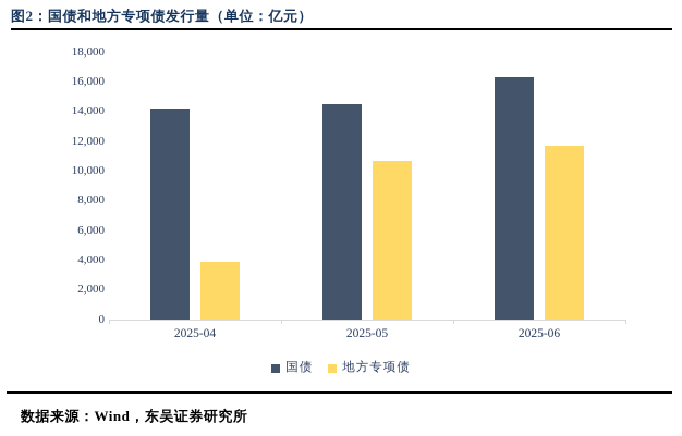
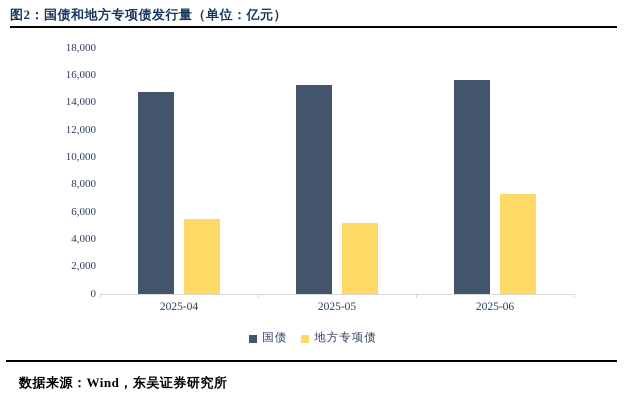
国债/2025-04: 14200 -> 14800
地方专项债/2025-04: 3900 -> 5500
国债/2025-05: 14500 -> 15300
地方专项债/2025-05: 10700 -> 5200
国债/2025-06: 16300 -> 15600
地方专项债/2025-06: 11700 -> 7300
